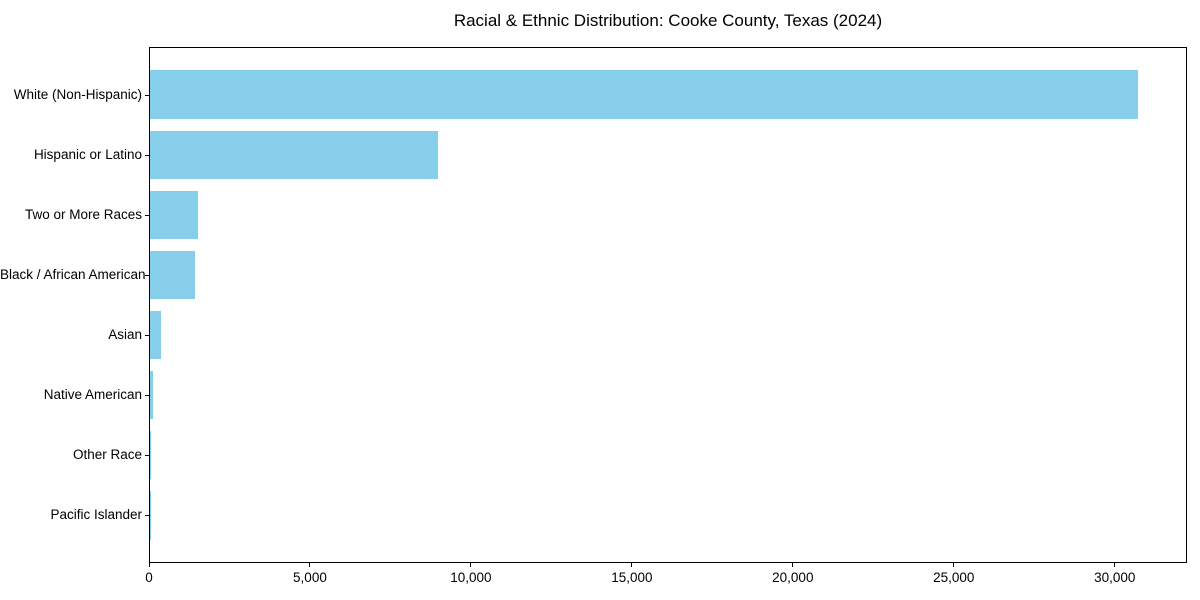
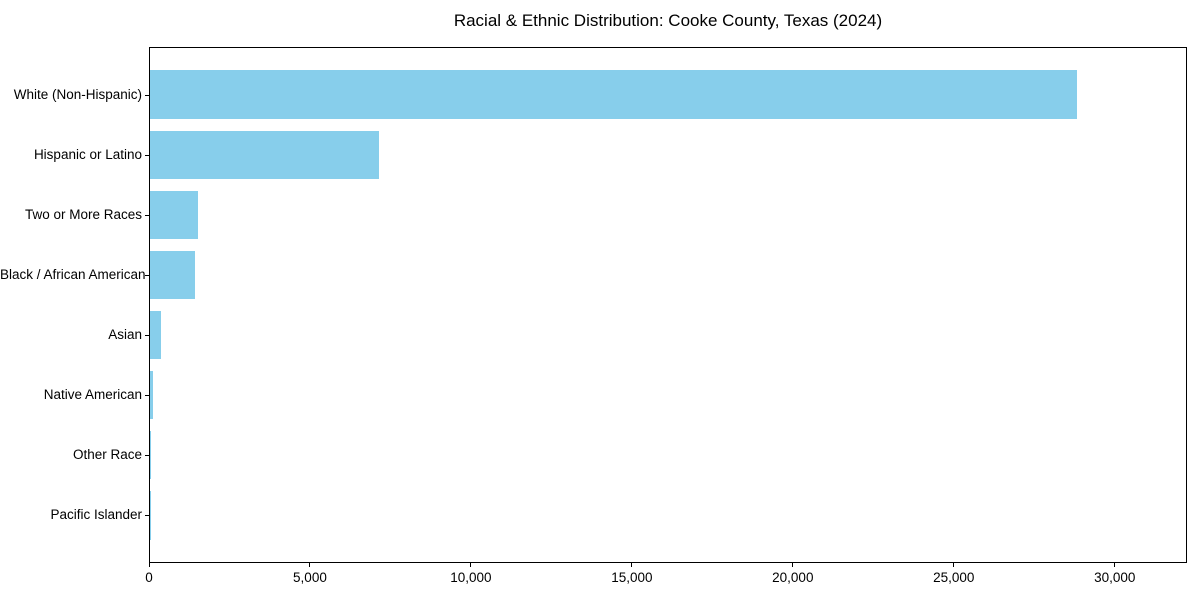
White (Non-Hispanic): 30700 -> 28800
Hispanic or Latino: 9000 -> 7100
